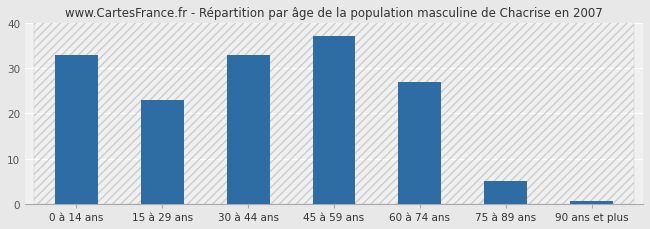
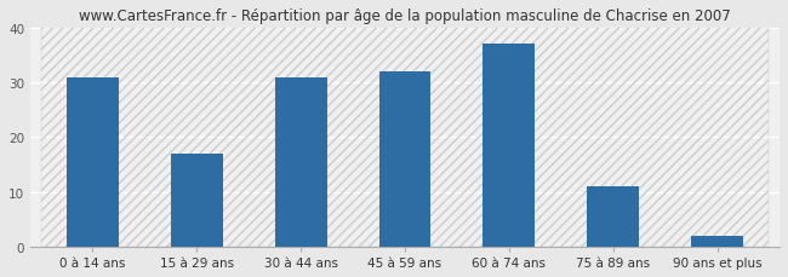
0 à 14 ans: 33.0 -> 31.0
15 à 29 ans: 23.0 -> 17.0
30 à 44 ans: 33.0 -> 31.0
45 à 59 ans: 37.0 -> 32.0
60 à 74 ans: 27.0 -> 37.0
75 à 89 ans: 5.0 -> 11.0
90 ans et plus: 0.5 -> 2.0
